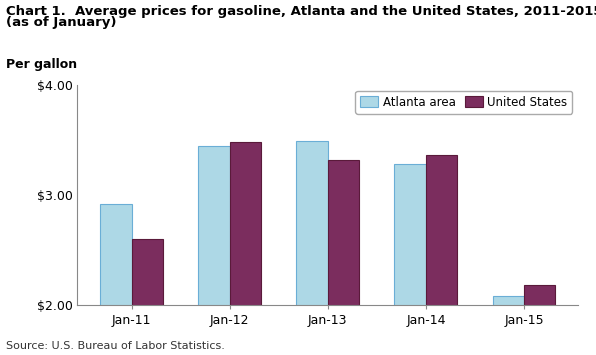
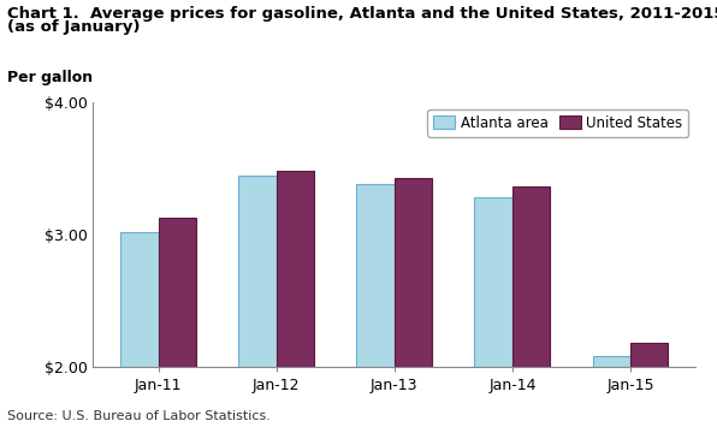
Atlanta area/Jan-11: $2.92 -> $3.02
United States/Jan-11: $2.60 -> $3.13
Atlanta area/Jan-13: $3.49 -> $3.38
United States/Jan-13: $3.32 -> $3.43
